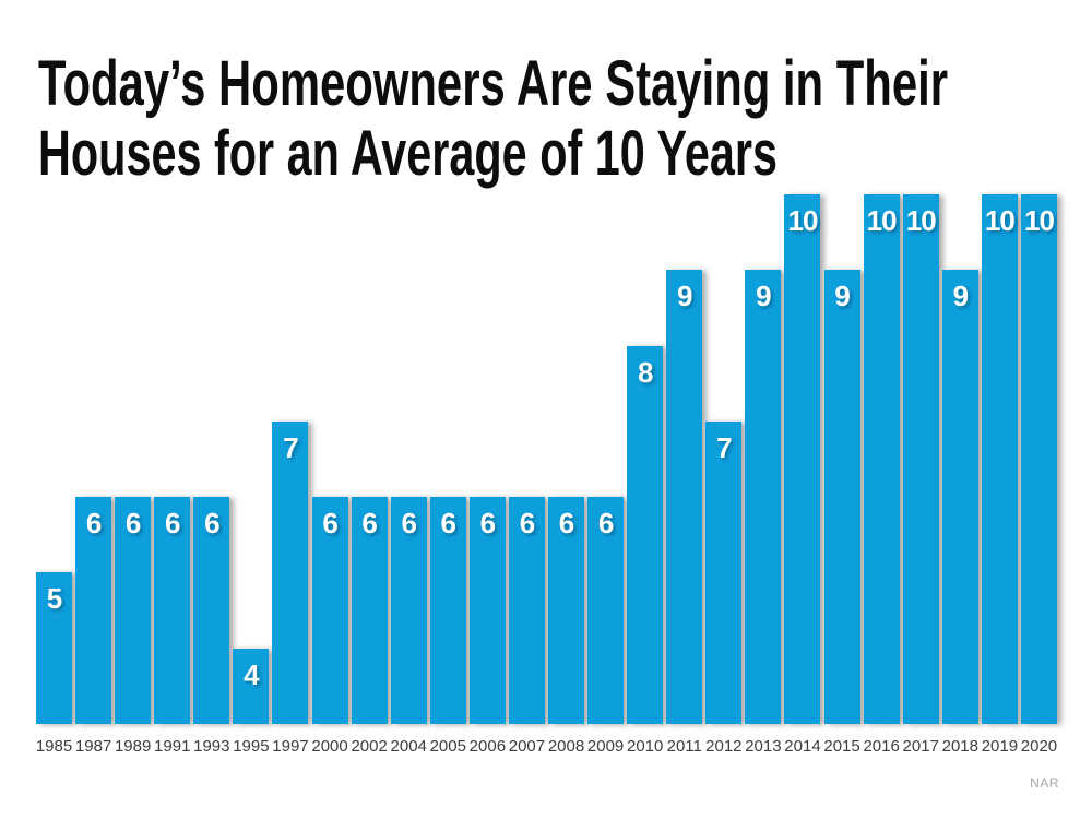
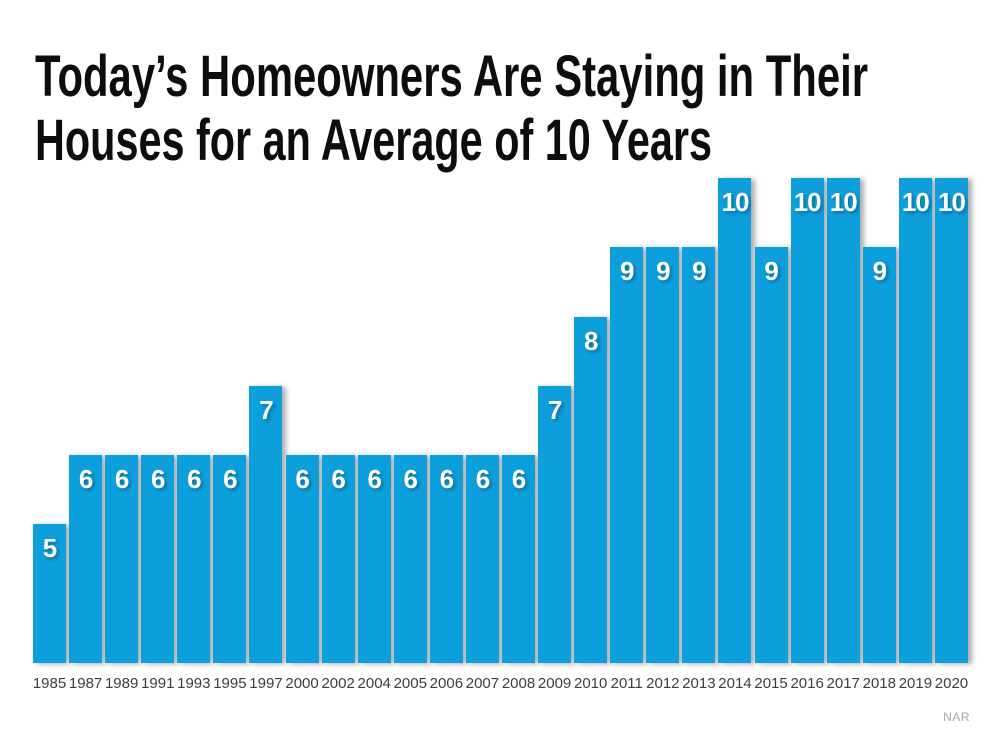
1995: 4 -> 6
2009: 6 -> 7
2012: 7 -> 9
